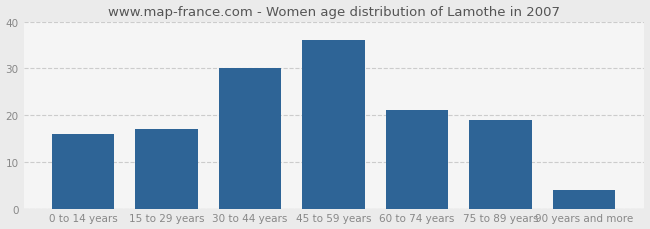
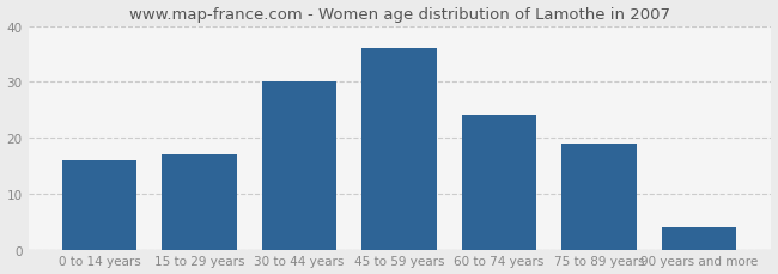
60 to 74 years: 21 -> 24
